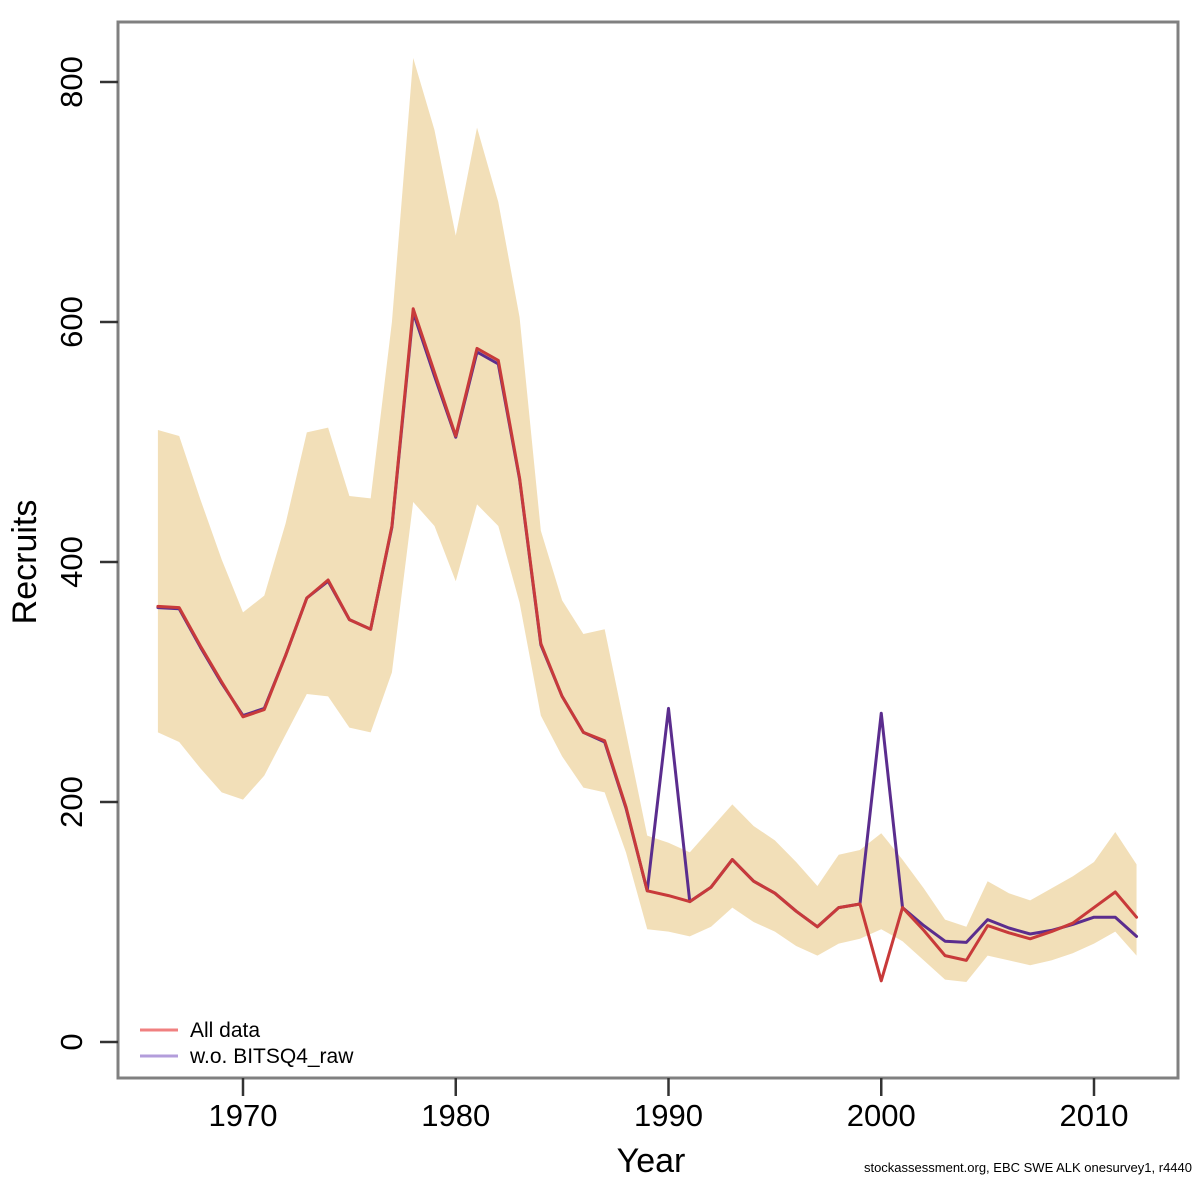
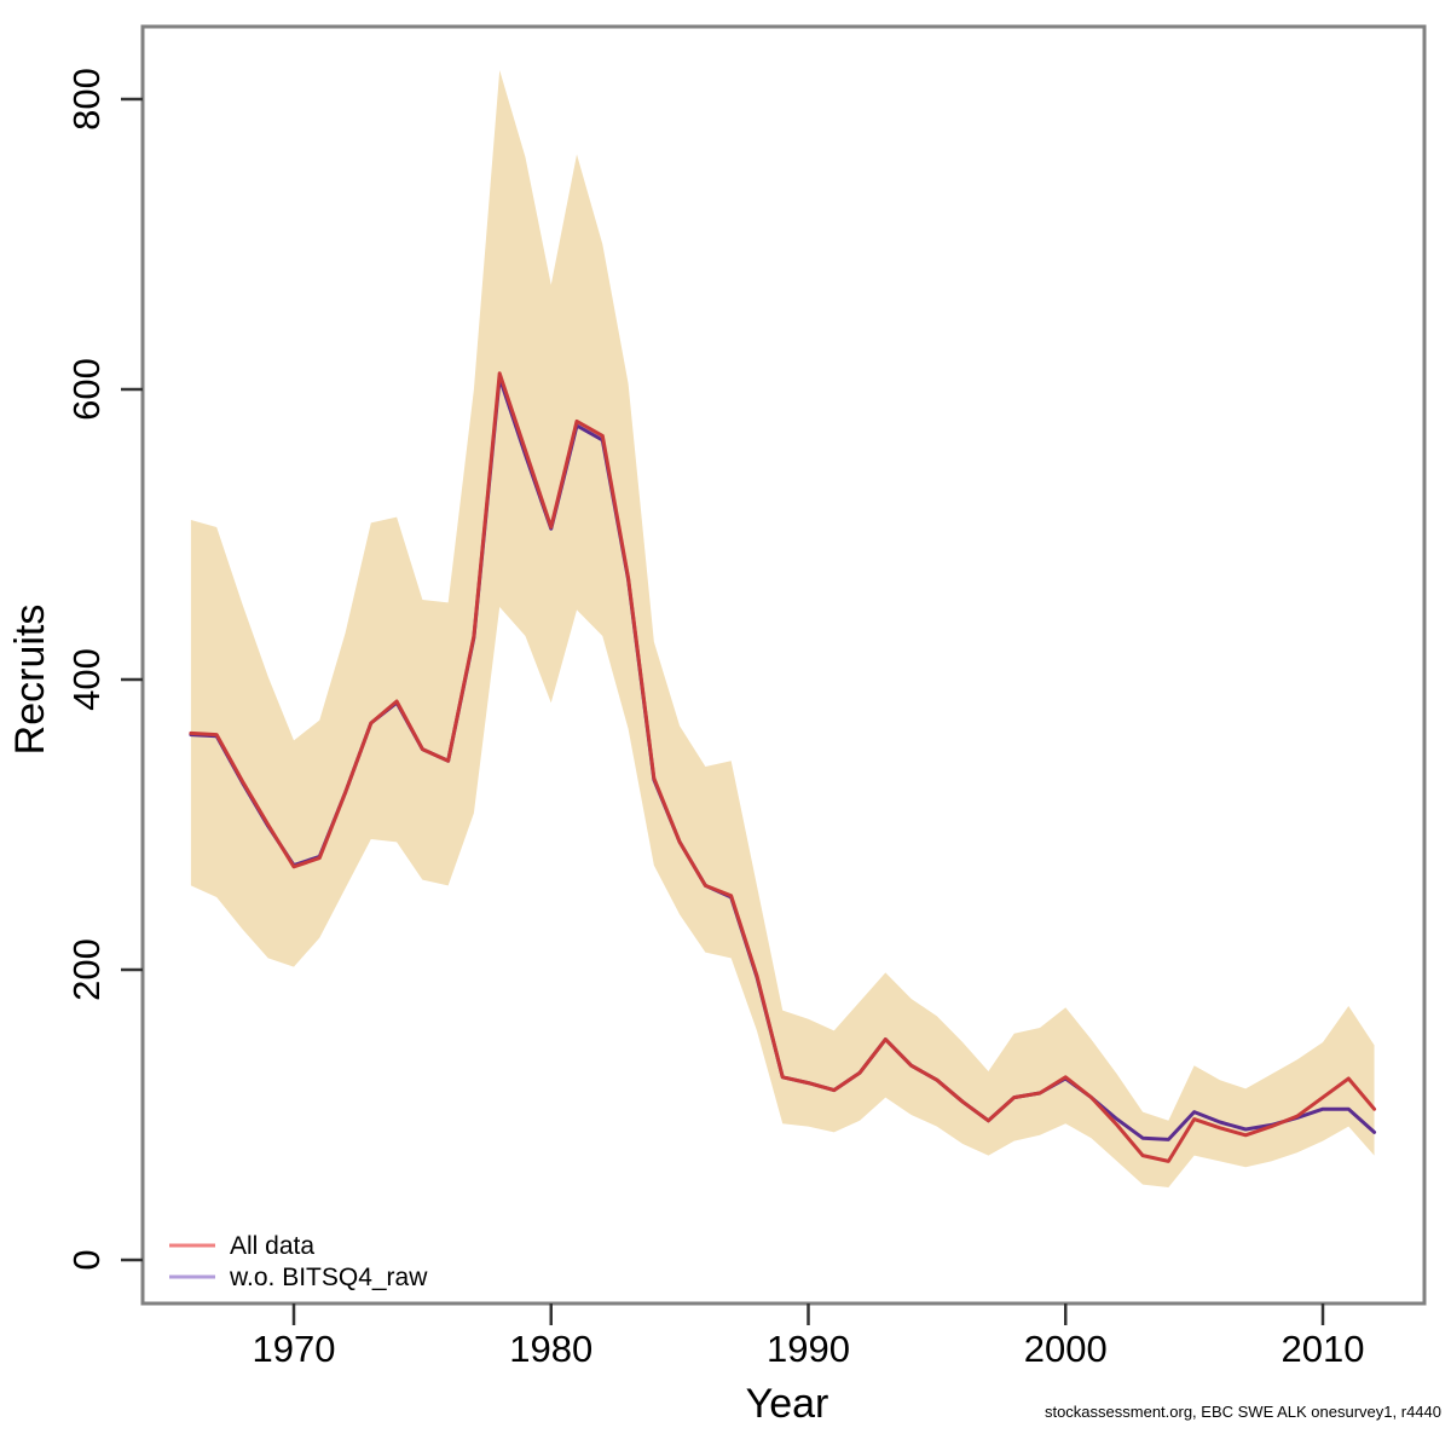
w.o. BITSQ4_raw/1990: 278 -> 122
All data/2000: 51 -> 126
w.o. BITSQ4_raw/2000: 274 -> 125
